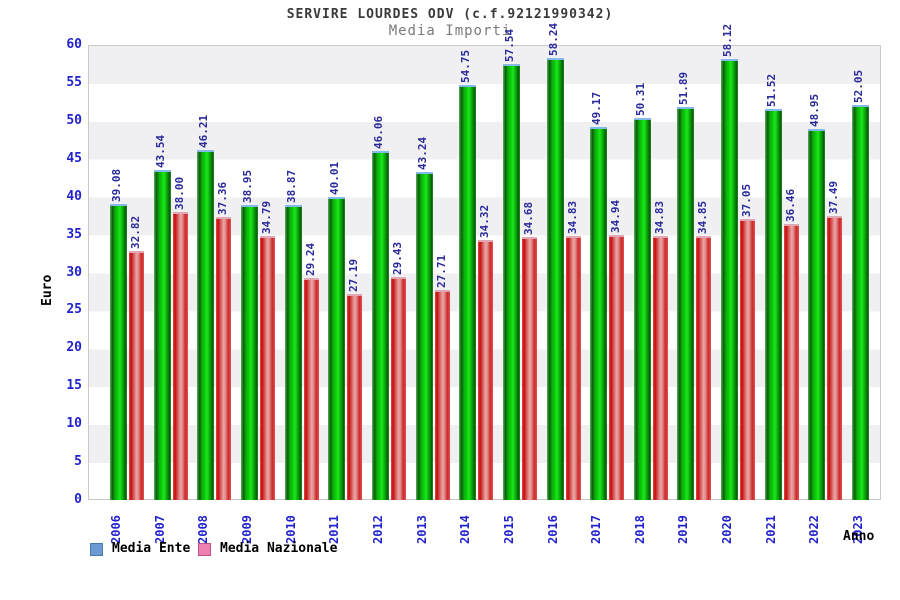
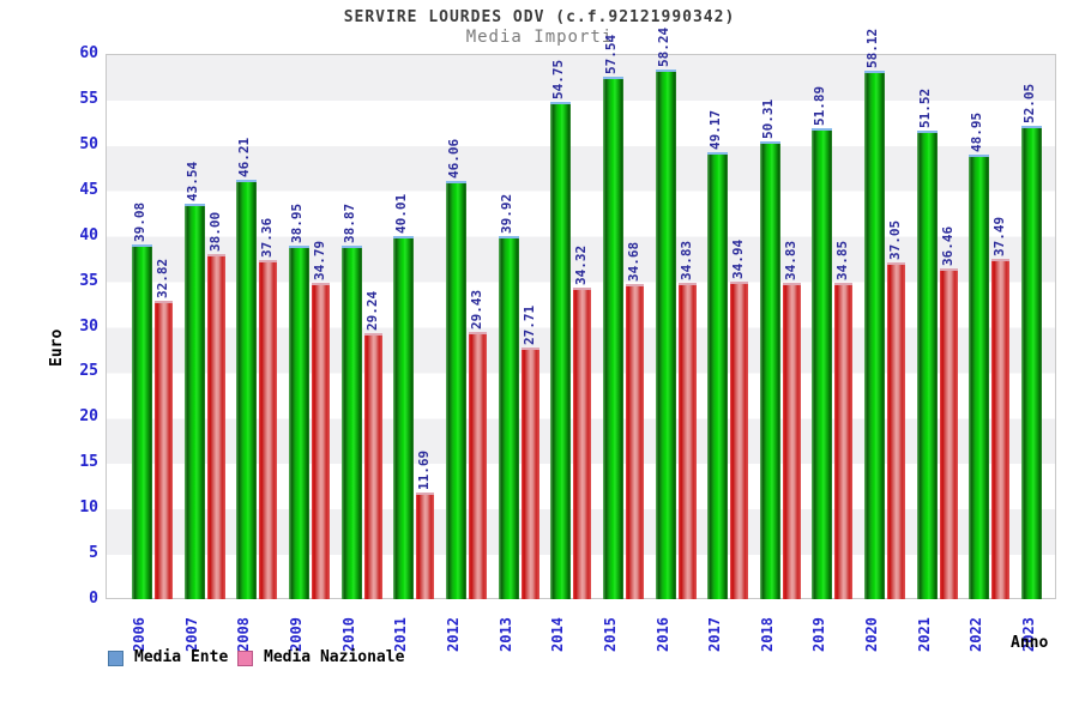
Media Nazionale/2011: 27.19 -> 11.69
Media Ente/2013: 43.24 -> 39.92
